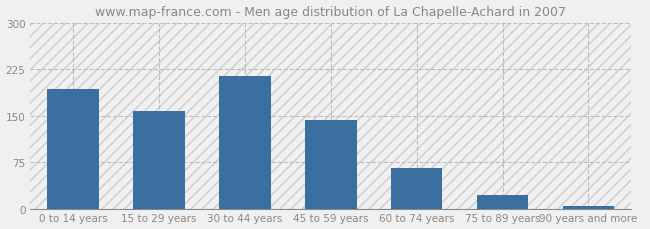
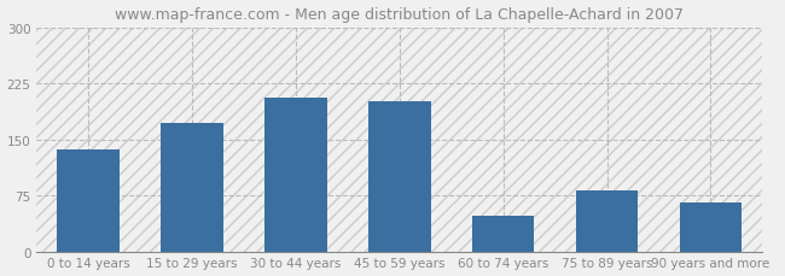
0 to 14 years: 193 -> 136
15 to 29 years: 158 -> 172
30 to 44 years: 215 -> 206
45 to 59 years: 143 -> 202
60 to 74 years: 65 -> 48
75 to 89 years: 22 -> 82
90 years and more: 4 -> 66
